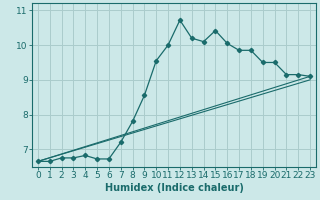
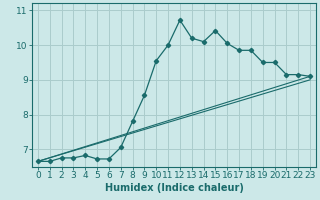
7: 7.20 -> 7.05
